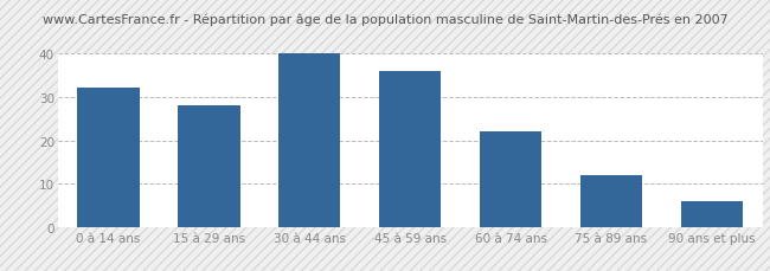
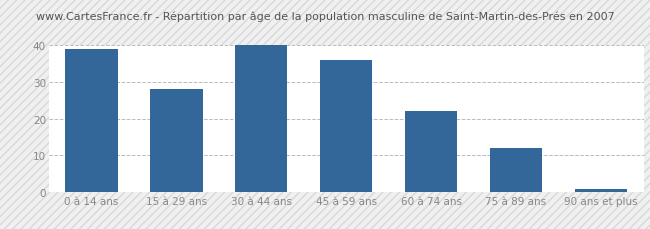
0 à 14 ans: 32 -> 39
90 ans et plus: 6 -> 1
